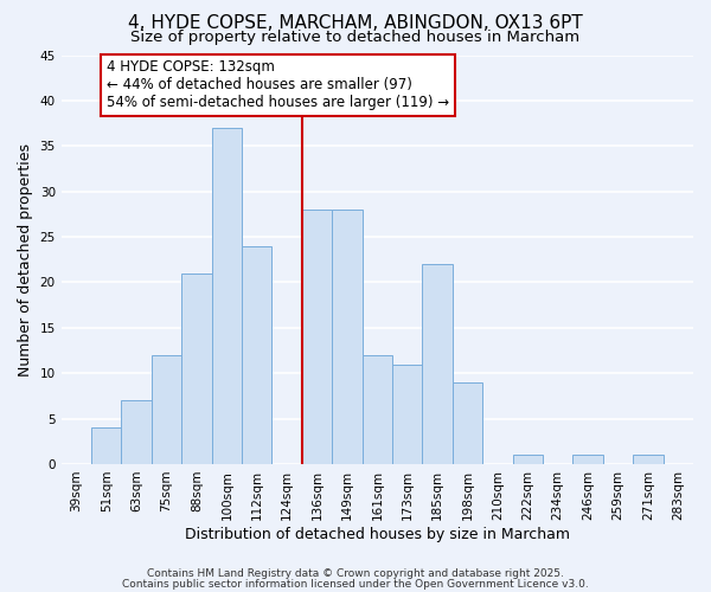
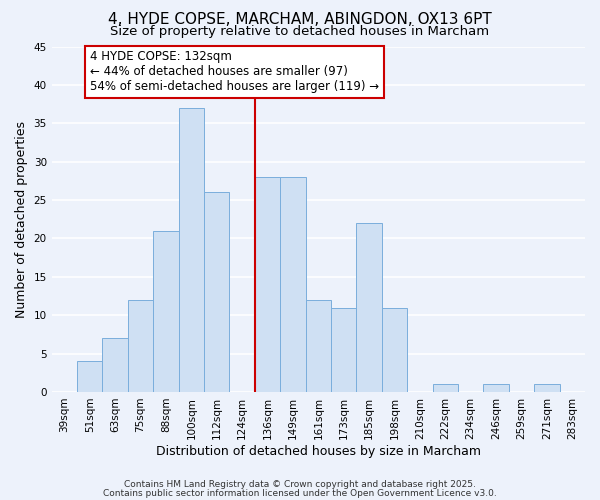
112sqm: 24 -> 26
198sqm: 9 -> 11
